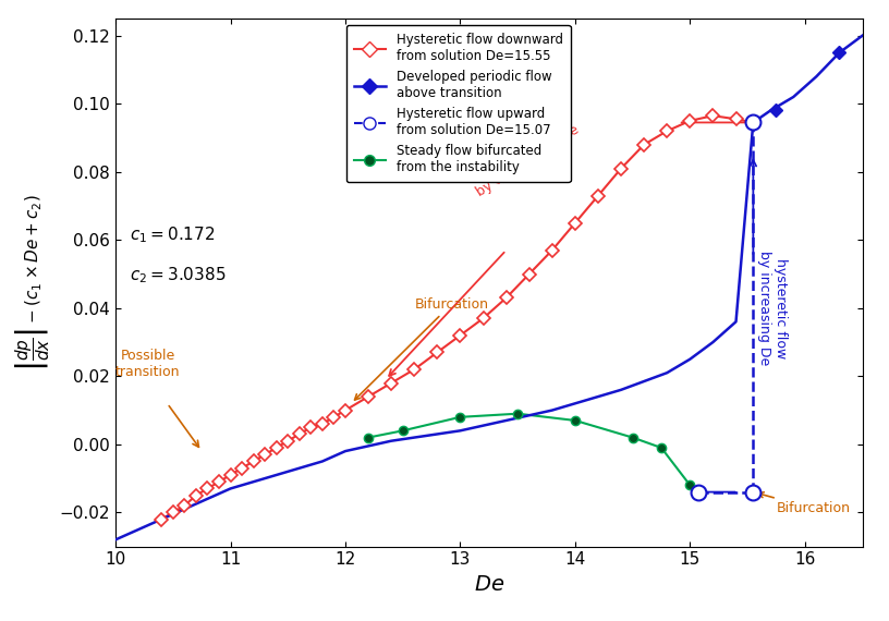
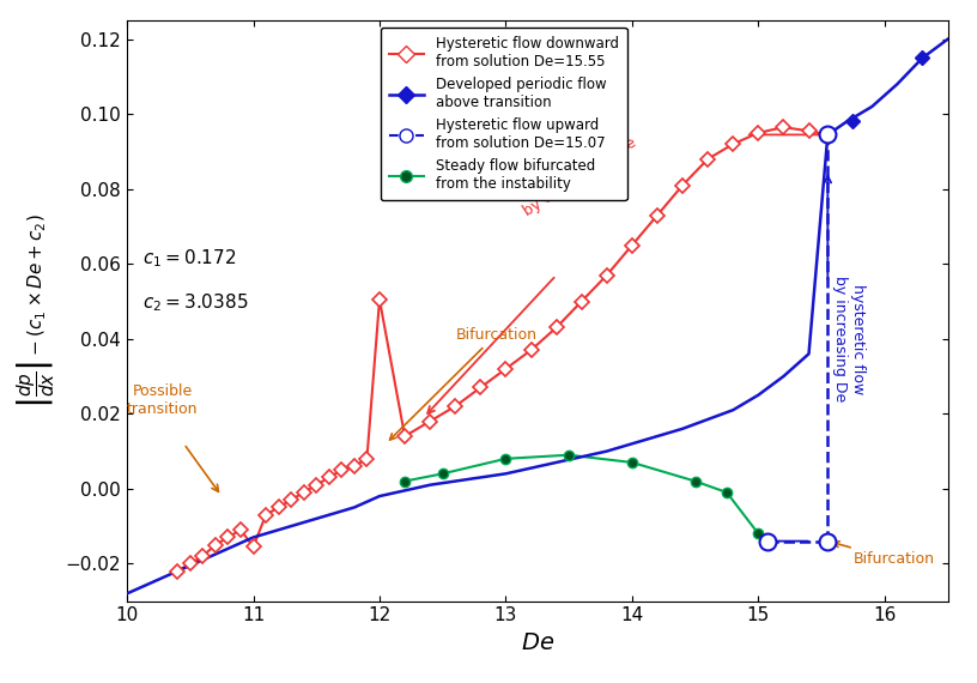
Hysteretic flow downward from solution De=15.55/11: -0.0090 -> -0.0155
Hysteretic flow downward from solution De=15.55/12: 0.0100 -> 0.0505
